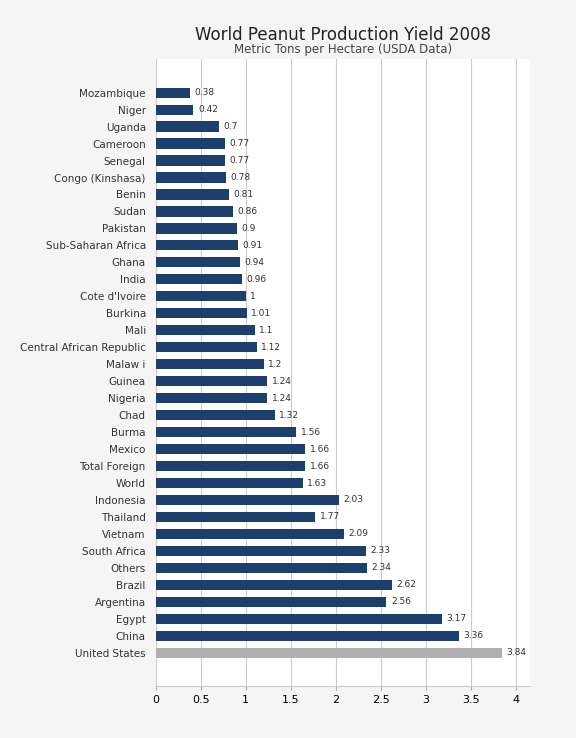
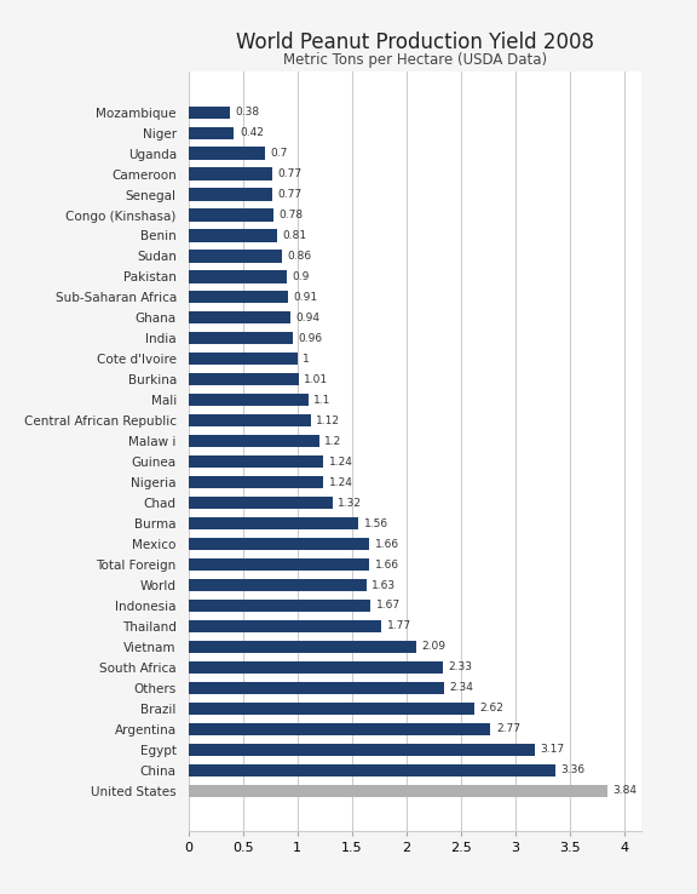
Indonesia: 2.03 -> 1.67
Argentina: 2.56 -> 2.77
